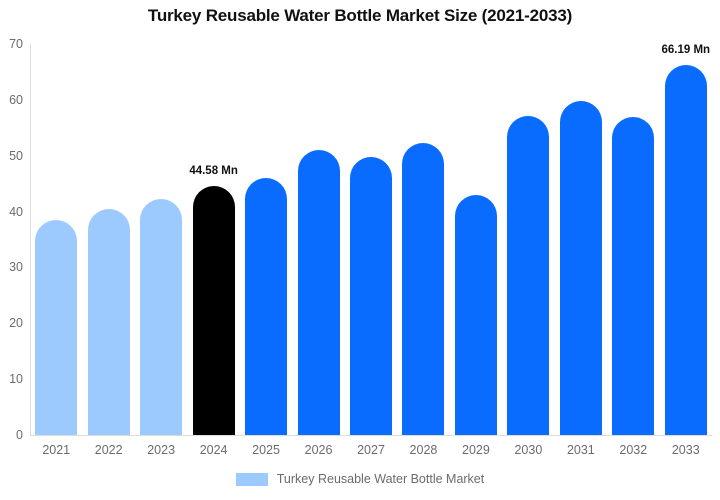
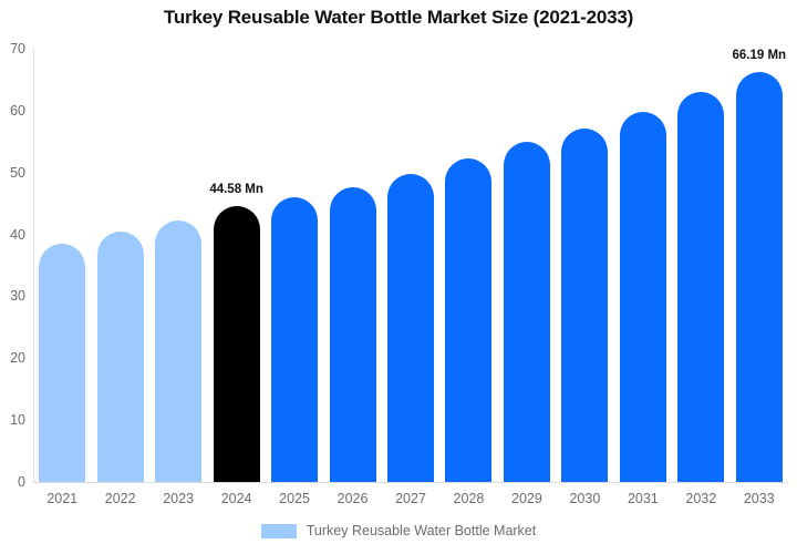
2026: 51 -> 48
2029: 43 -> 55
2032: 57 -> 63
